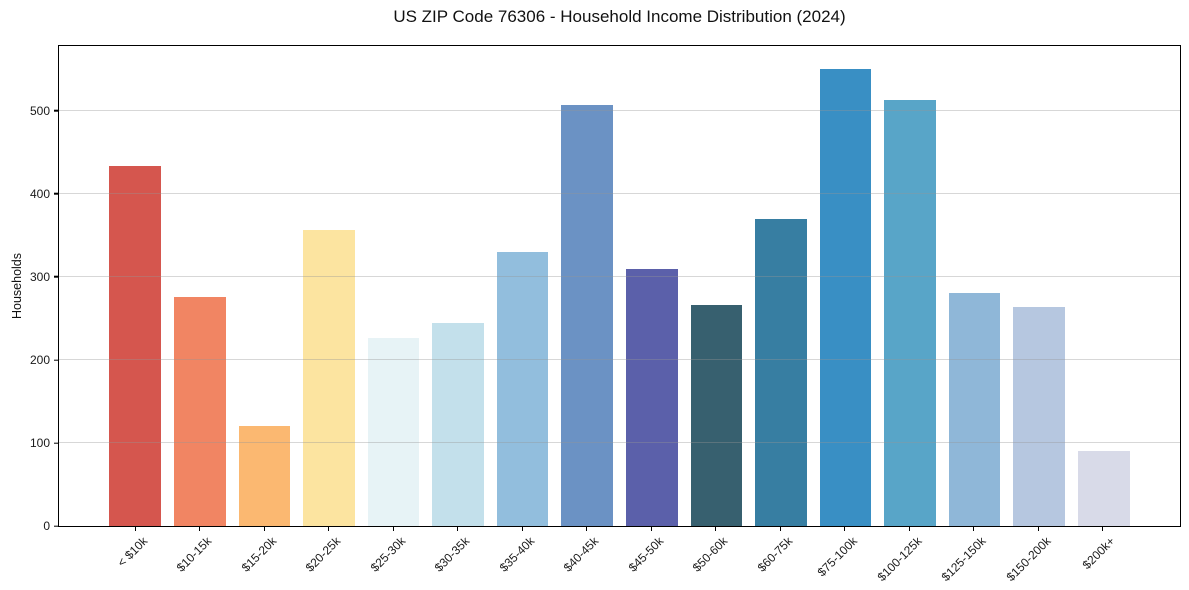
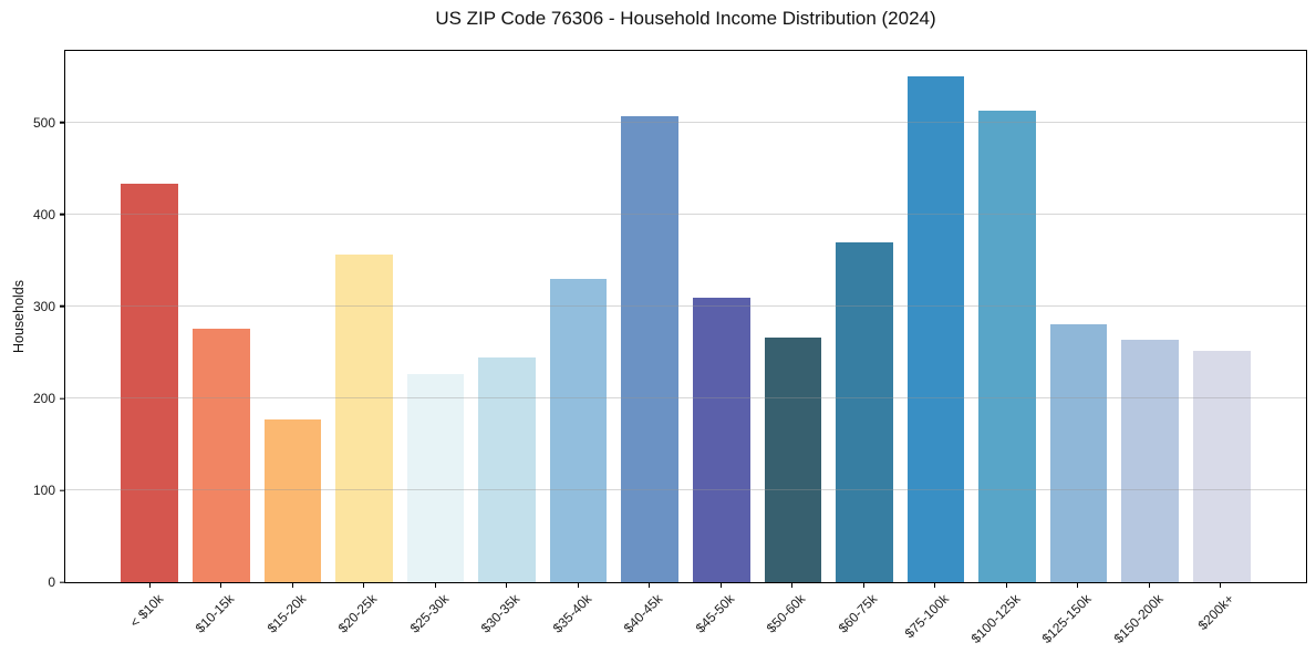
$15-20k: 120 -> 180
$200k+: 90 -> 250
